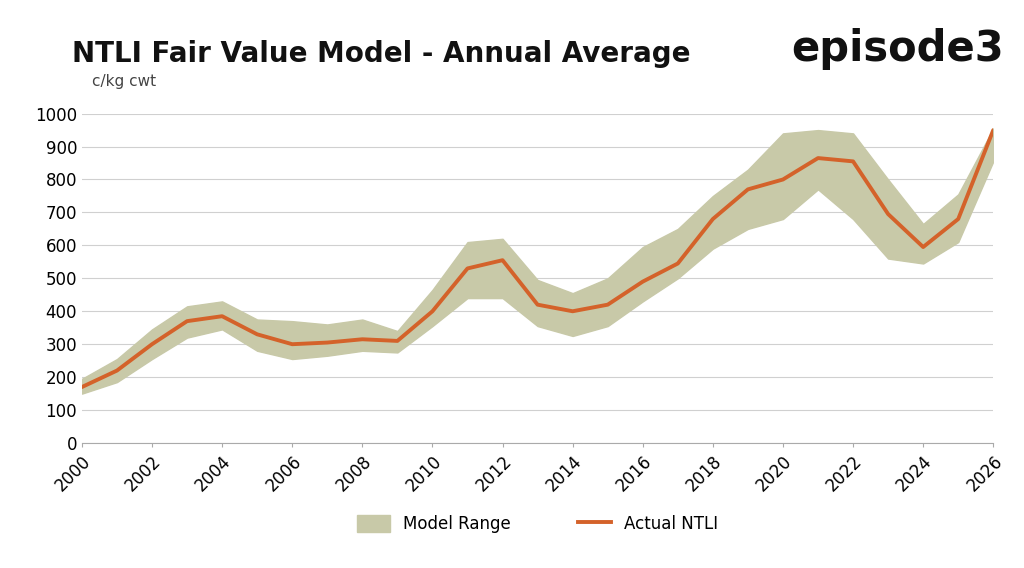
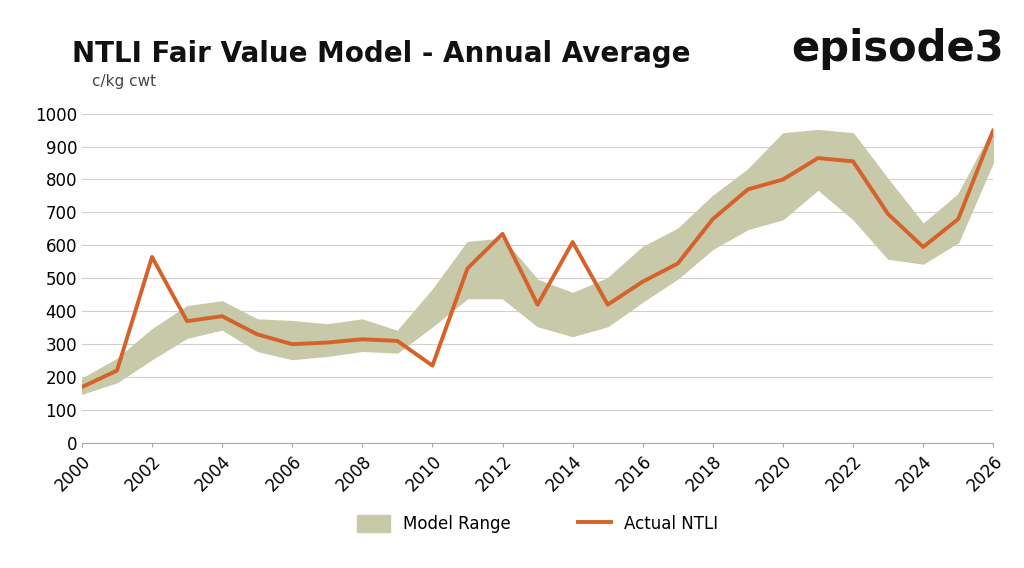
Actual NTLI/2002: 300 -> 565
Actual NTLI/2010: 400 -> 235
Actual NTLI/2012: 555 -> 635
Actual NTLI/2014: 400 -> 610
